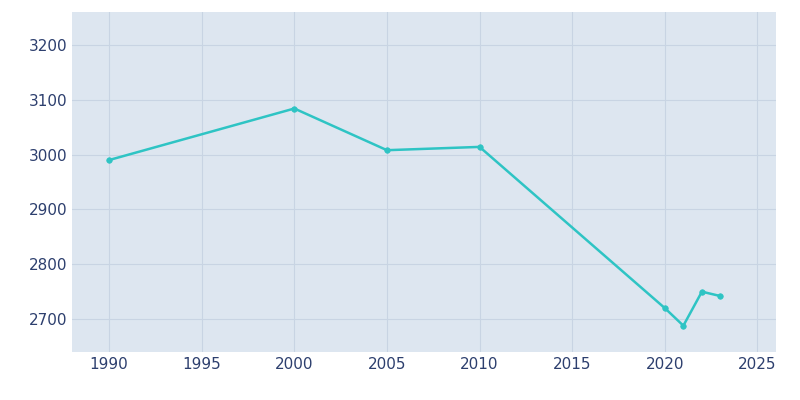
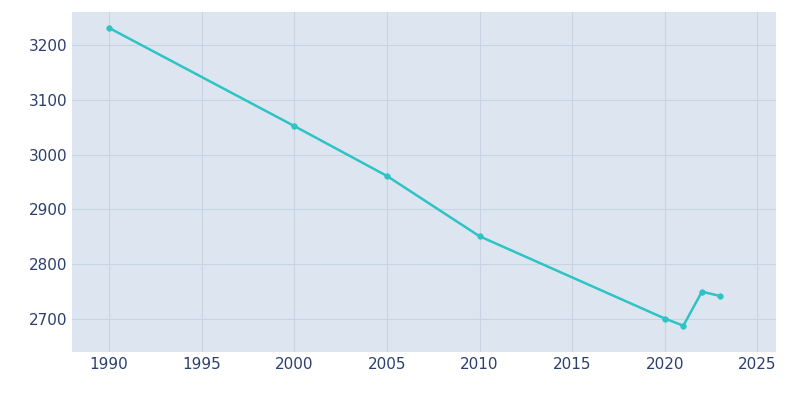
1990: 2990 -> 3231
2000: 3084 -> 3052
2005: 3008 -> 2961
2010: 3014 -> 2851
2020: 2720 -> 2701
